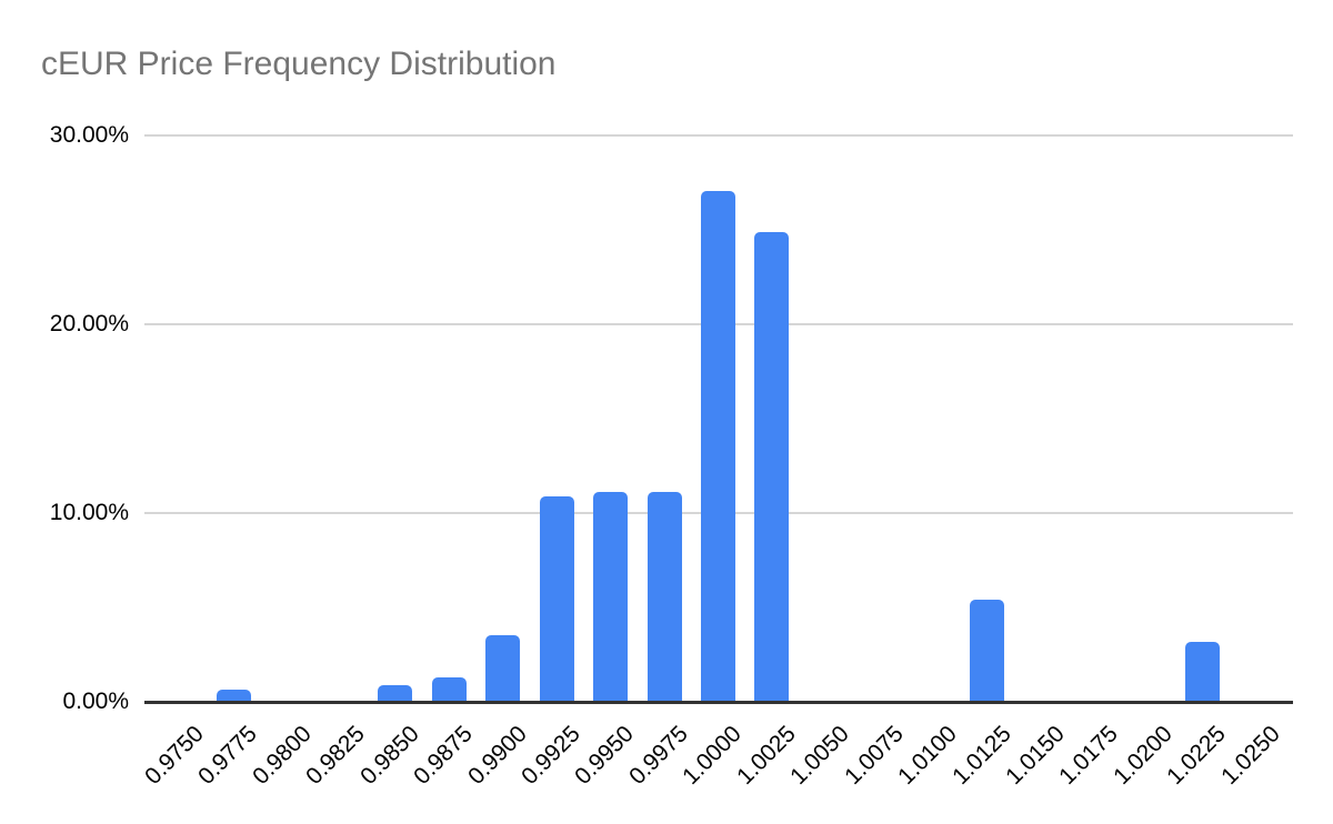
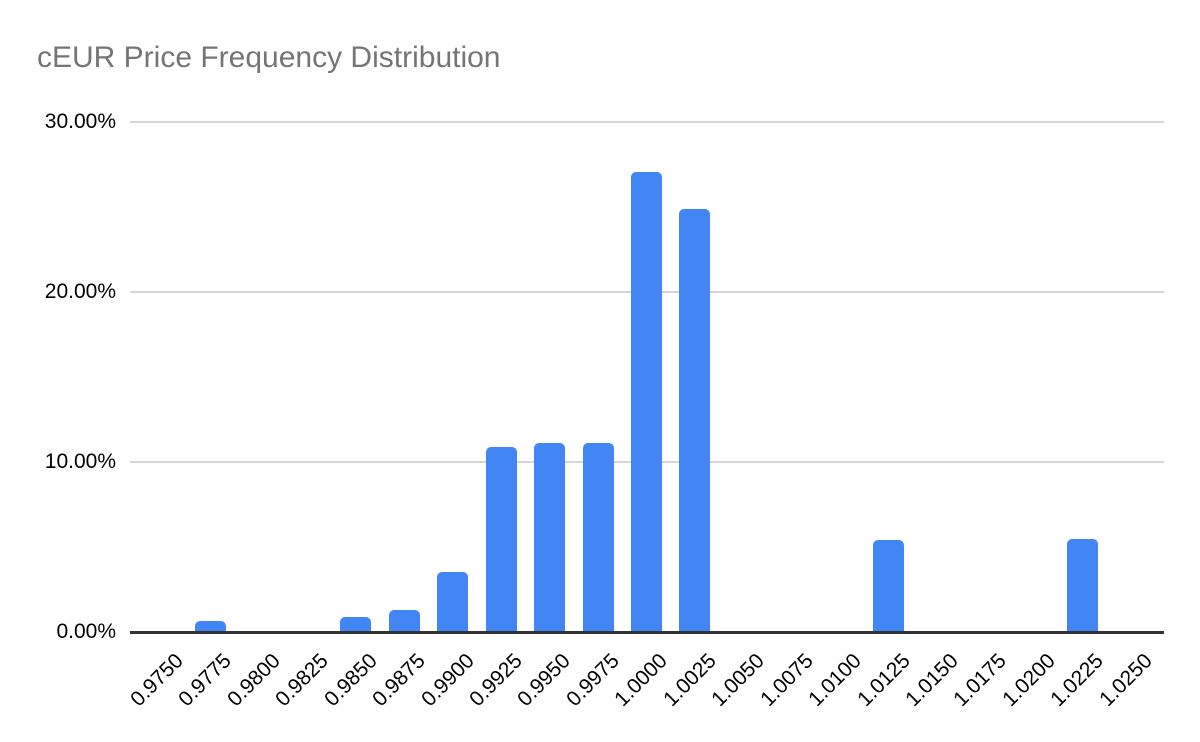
1.0225: 3.2% -> 5.5%
